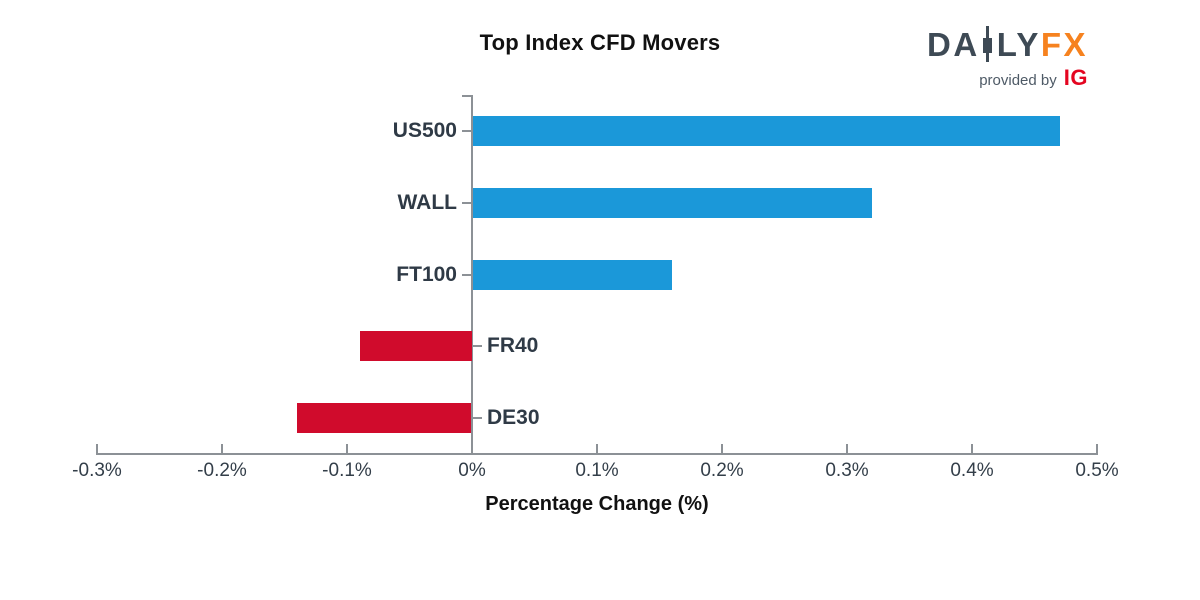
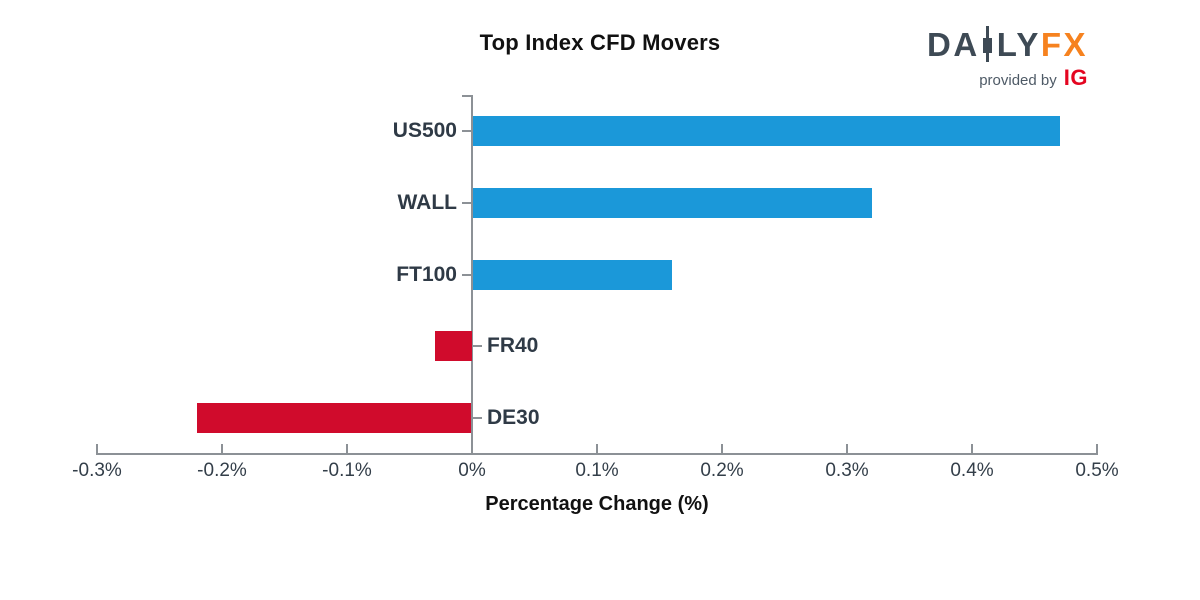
FR40: -0.09% -> -0.03%
DE30: -0.14% -> -0.22%
